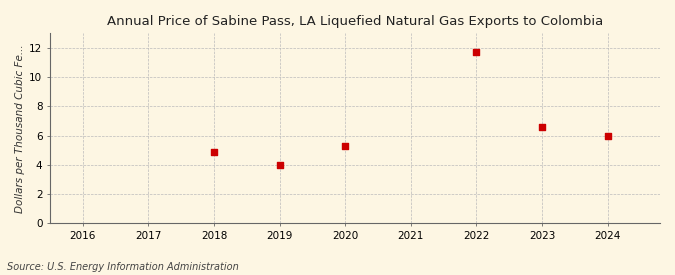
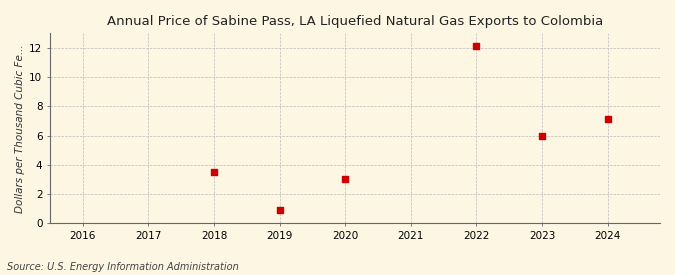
2018: 4.9 -> 3.5
2019: 4.0 -> 0.9
2020: 5.3 -> 3.0
2022: 11.7 -> 12.1
2023: 6.6 -> 6.0
2024: 6.0 -> 7.1
